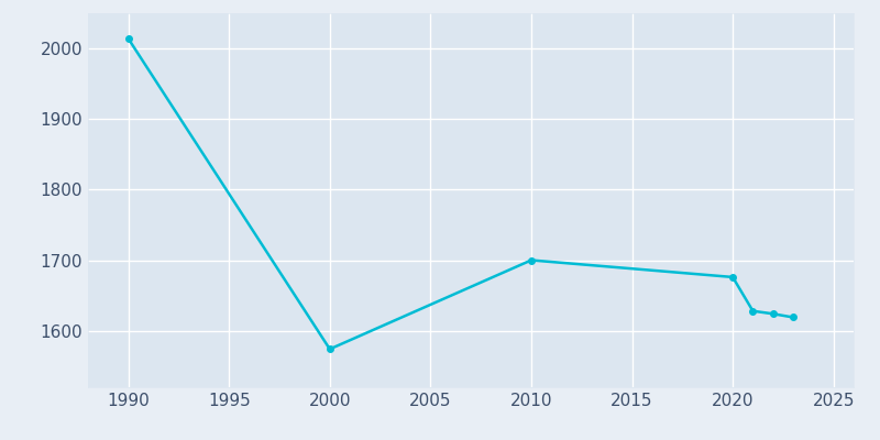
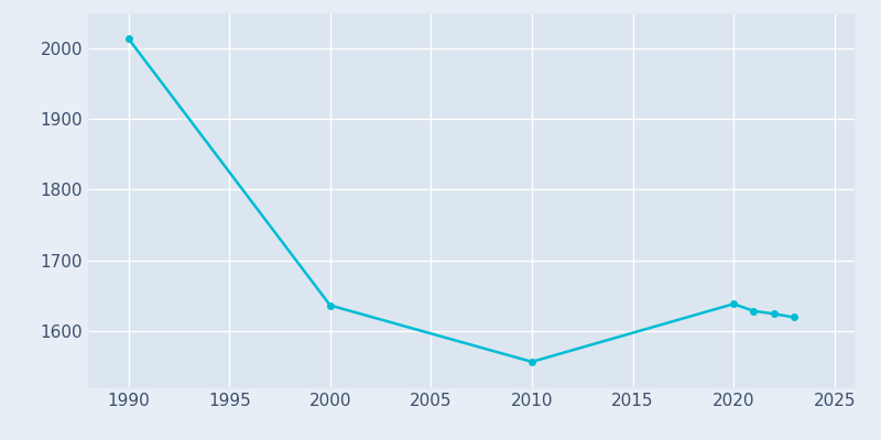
2000: 1574 -> 1636
2010: 1700 -> 1556
2020: 1676 -> 1638
